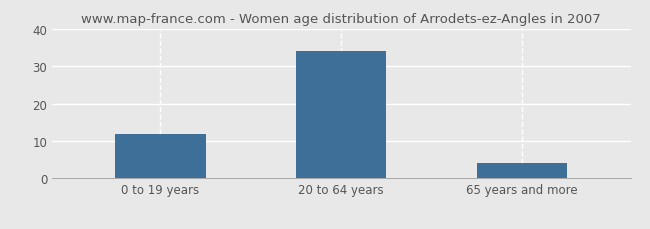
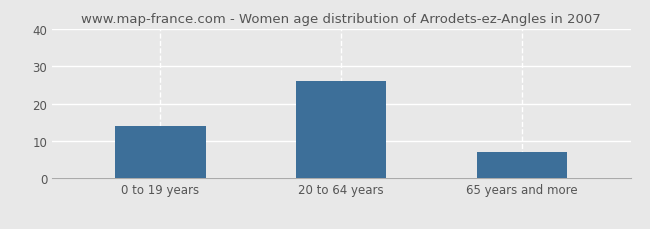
0 to 19 years: 12 -> 14
20 to 64 years: 34 -> 26
65 years and more: 4 -> 7
